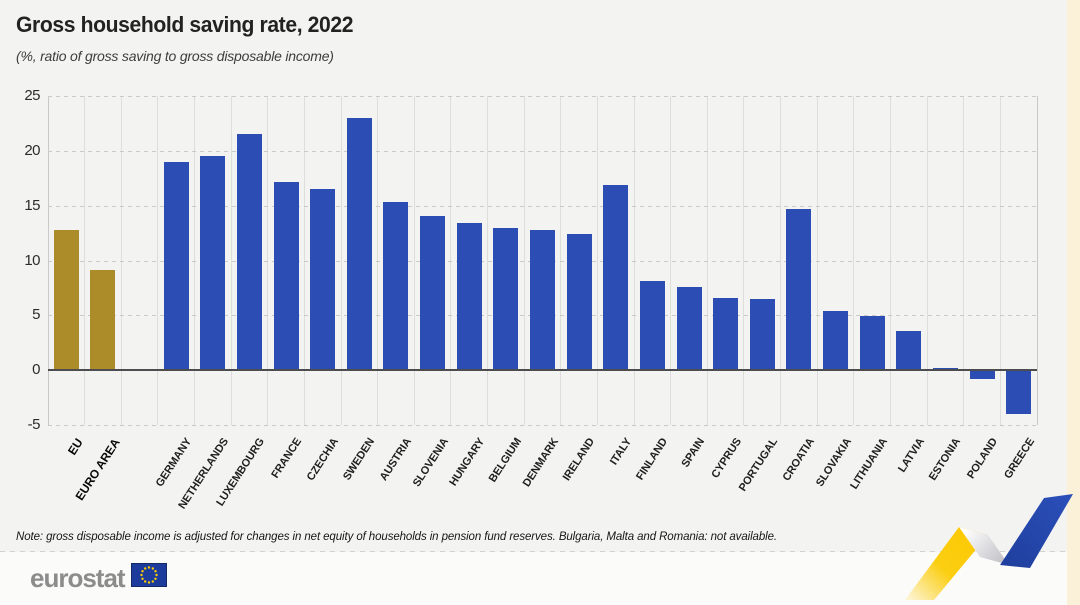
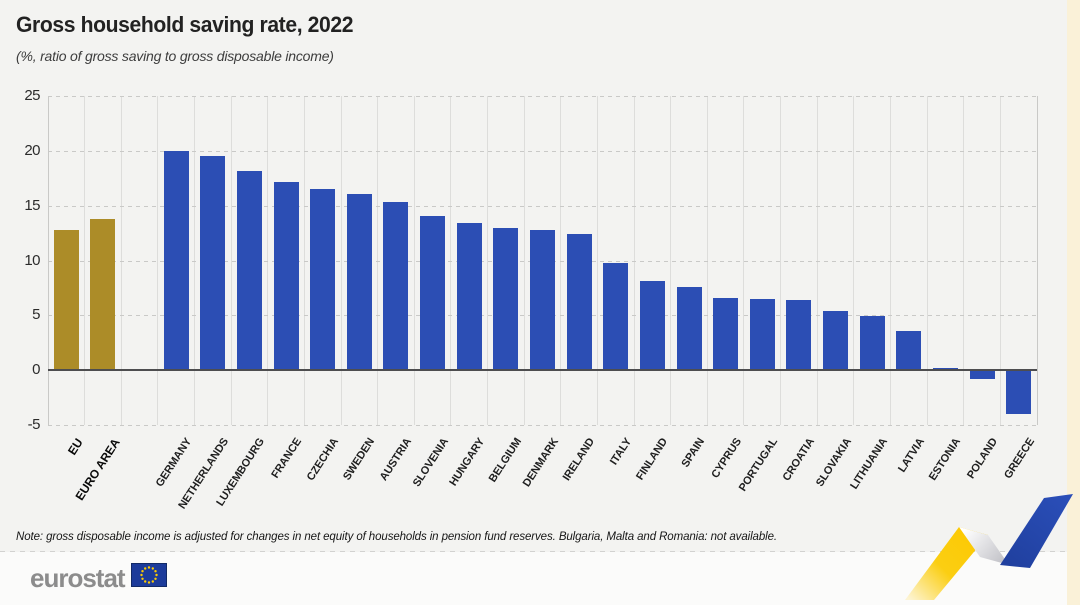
EURO AREA: 9.1 -> 13.8
GERMANY: 19.0 -> 20.0
LUXEMBOURG: 21.5 -> 18.2
SWEDEN: 23.0 -> 16.1
ITALY: 16.9 -> 9.8
CROATIA: 14.7 -> 6.4
